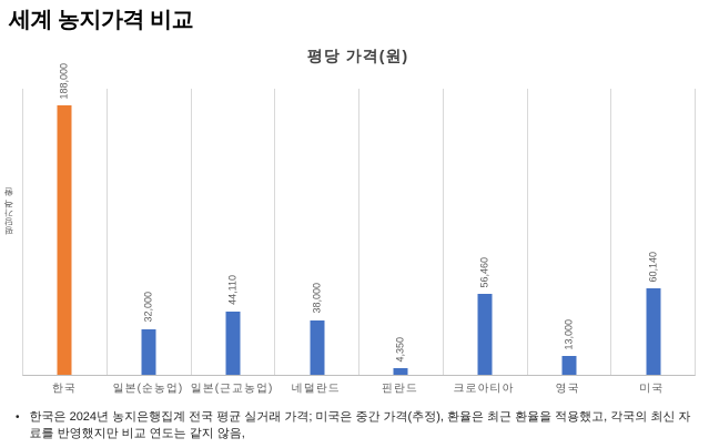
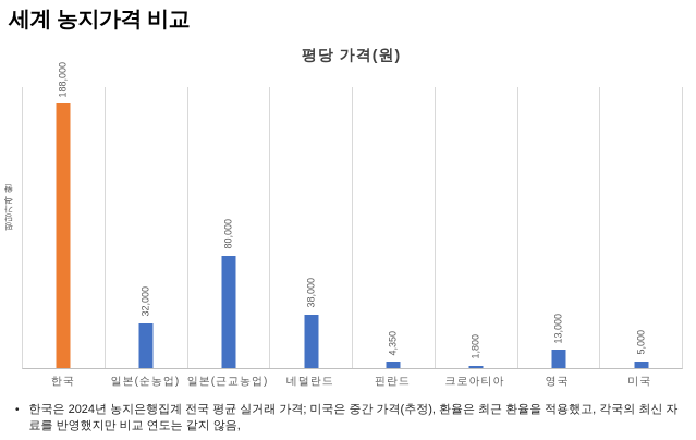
일본(근교농업): 44,110 -> 80,000
크로아티아: 56,460 -> 1,800
미국: 60,140 -> 5,000
